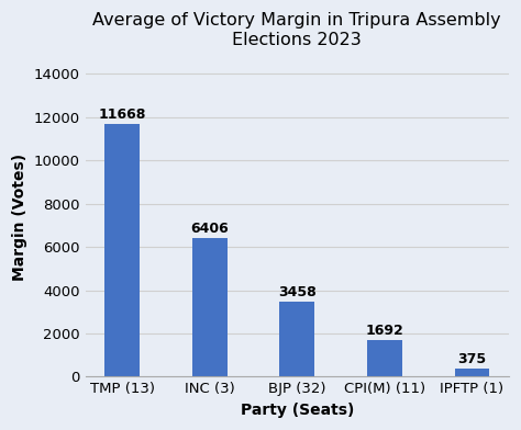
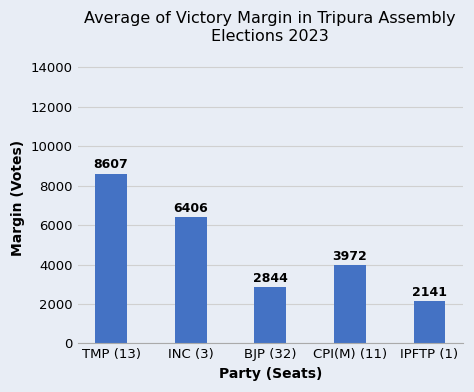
TMP (13): 11668 -> 8607
BJP (32): 3458 -> 2844
CPI(M) (11): 1692 -> 3972
IPFTP (1): 375 -> 2141
